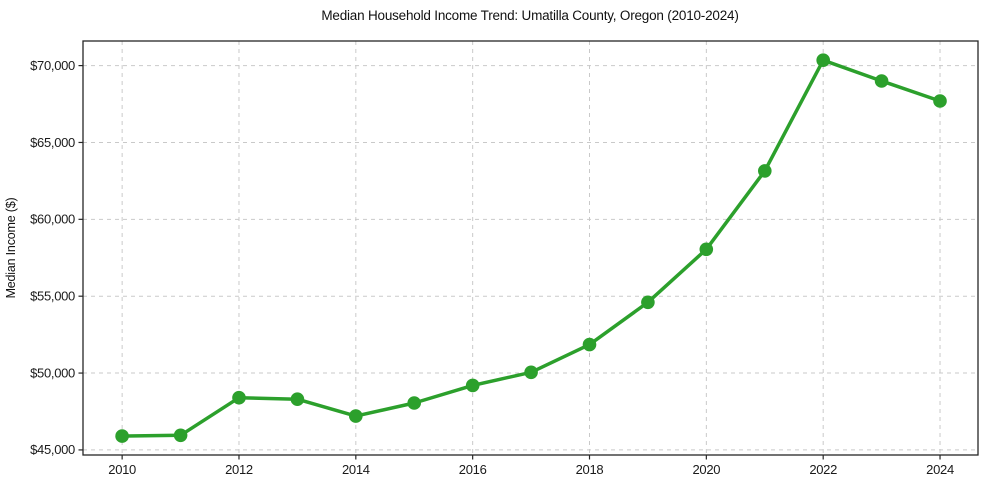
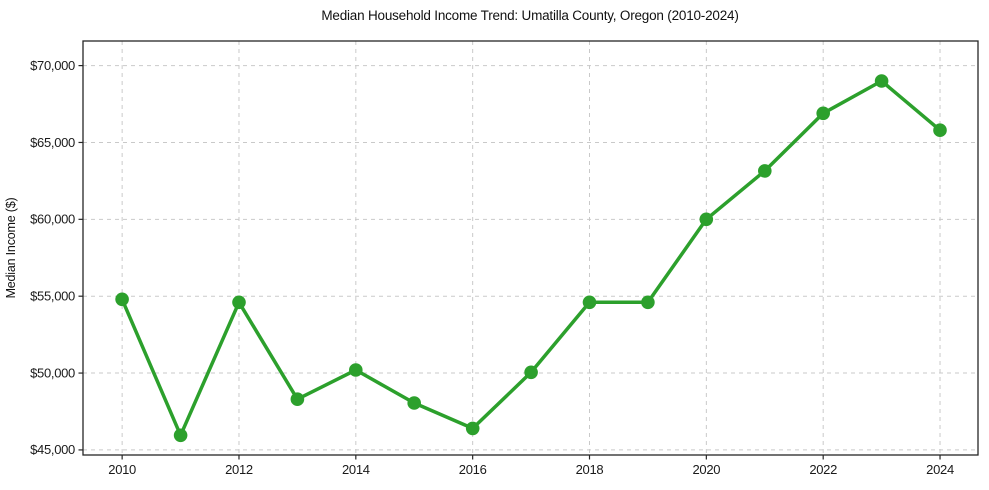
2010: $45900 -> $54800
2012: $48400 -> $54600
2014: $47200 -> $50200
2016: $49200 -> $46400
2018: $51800 -> $54600
2020: $58000 -> $60000
2022: $70400 -> $66900
2024: $67700 -> $65800
